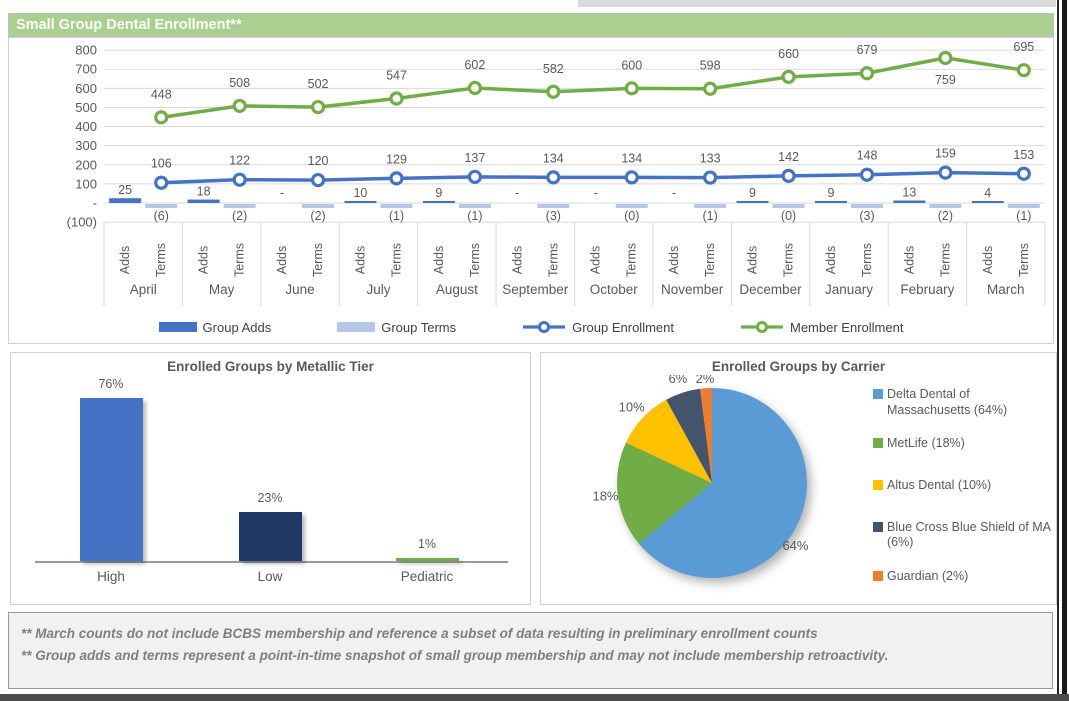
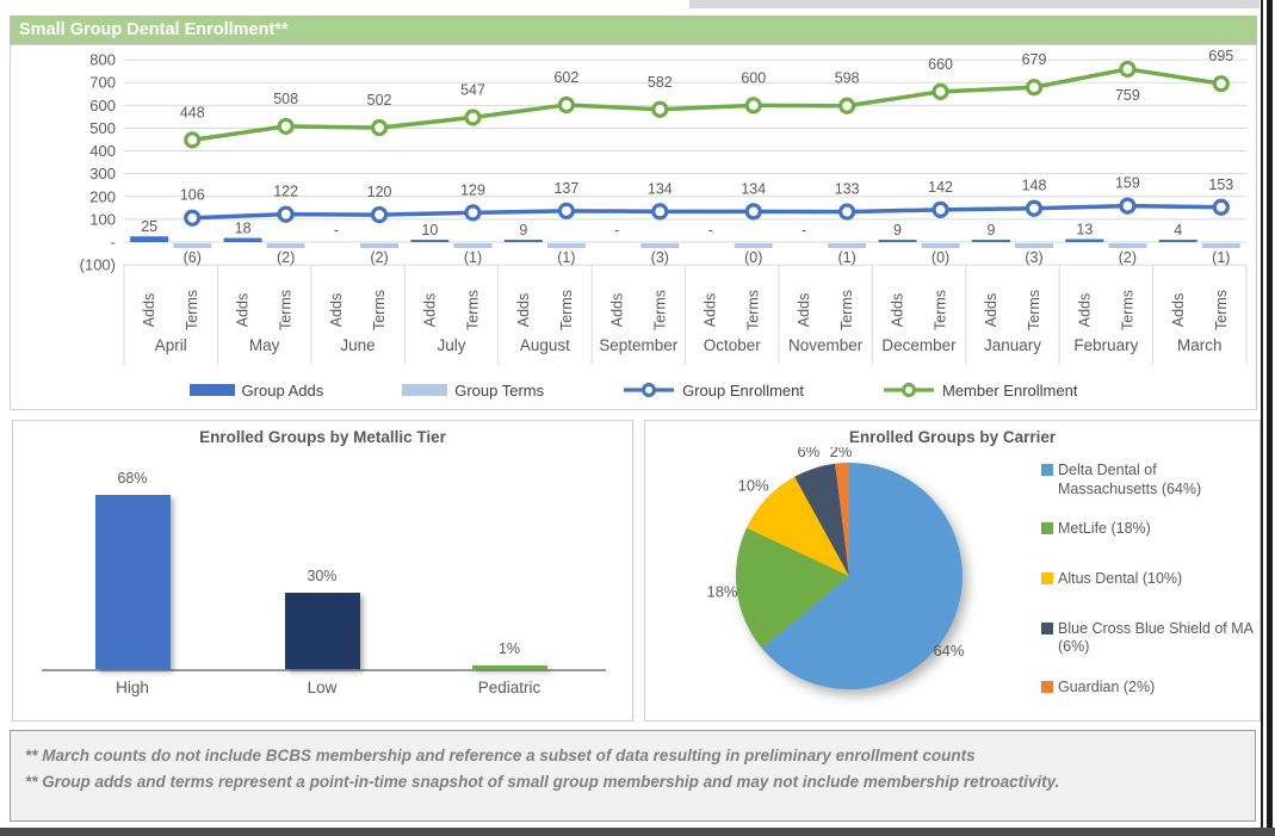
Enrolled Groups by Metallic Tier/High: 76% -> 68%
Enrolled Groups by Metallic Tier/Low: 23% -> 30%
